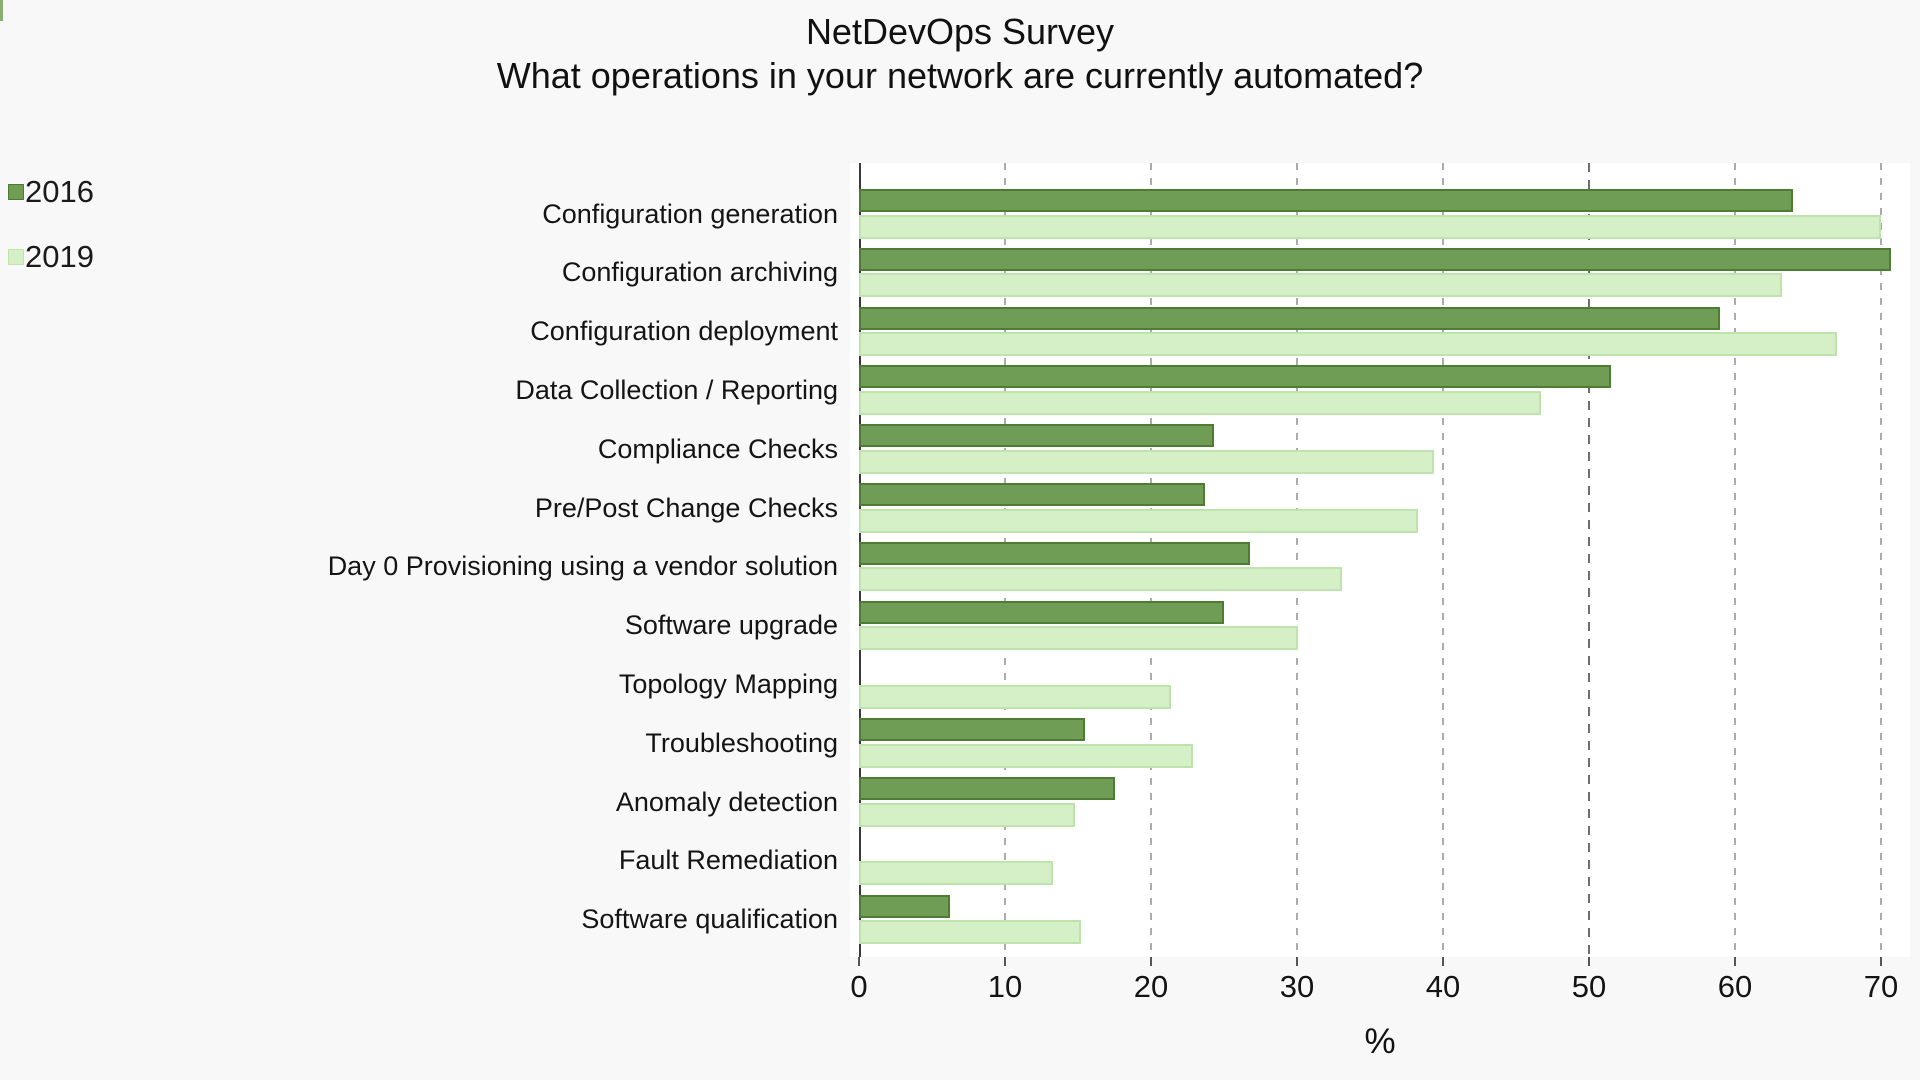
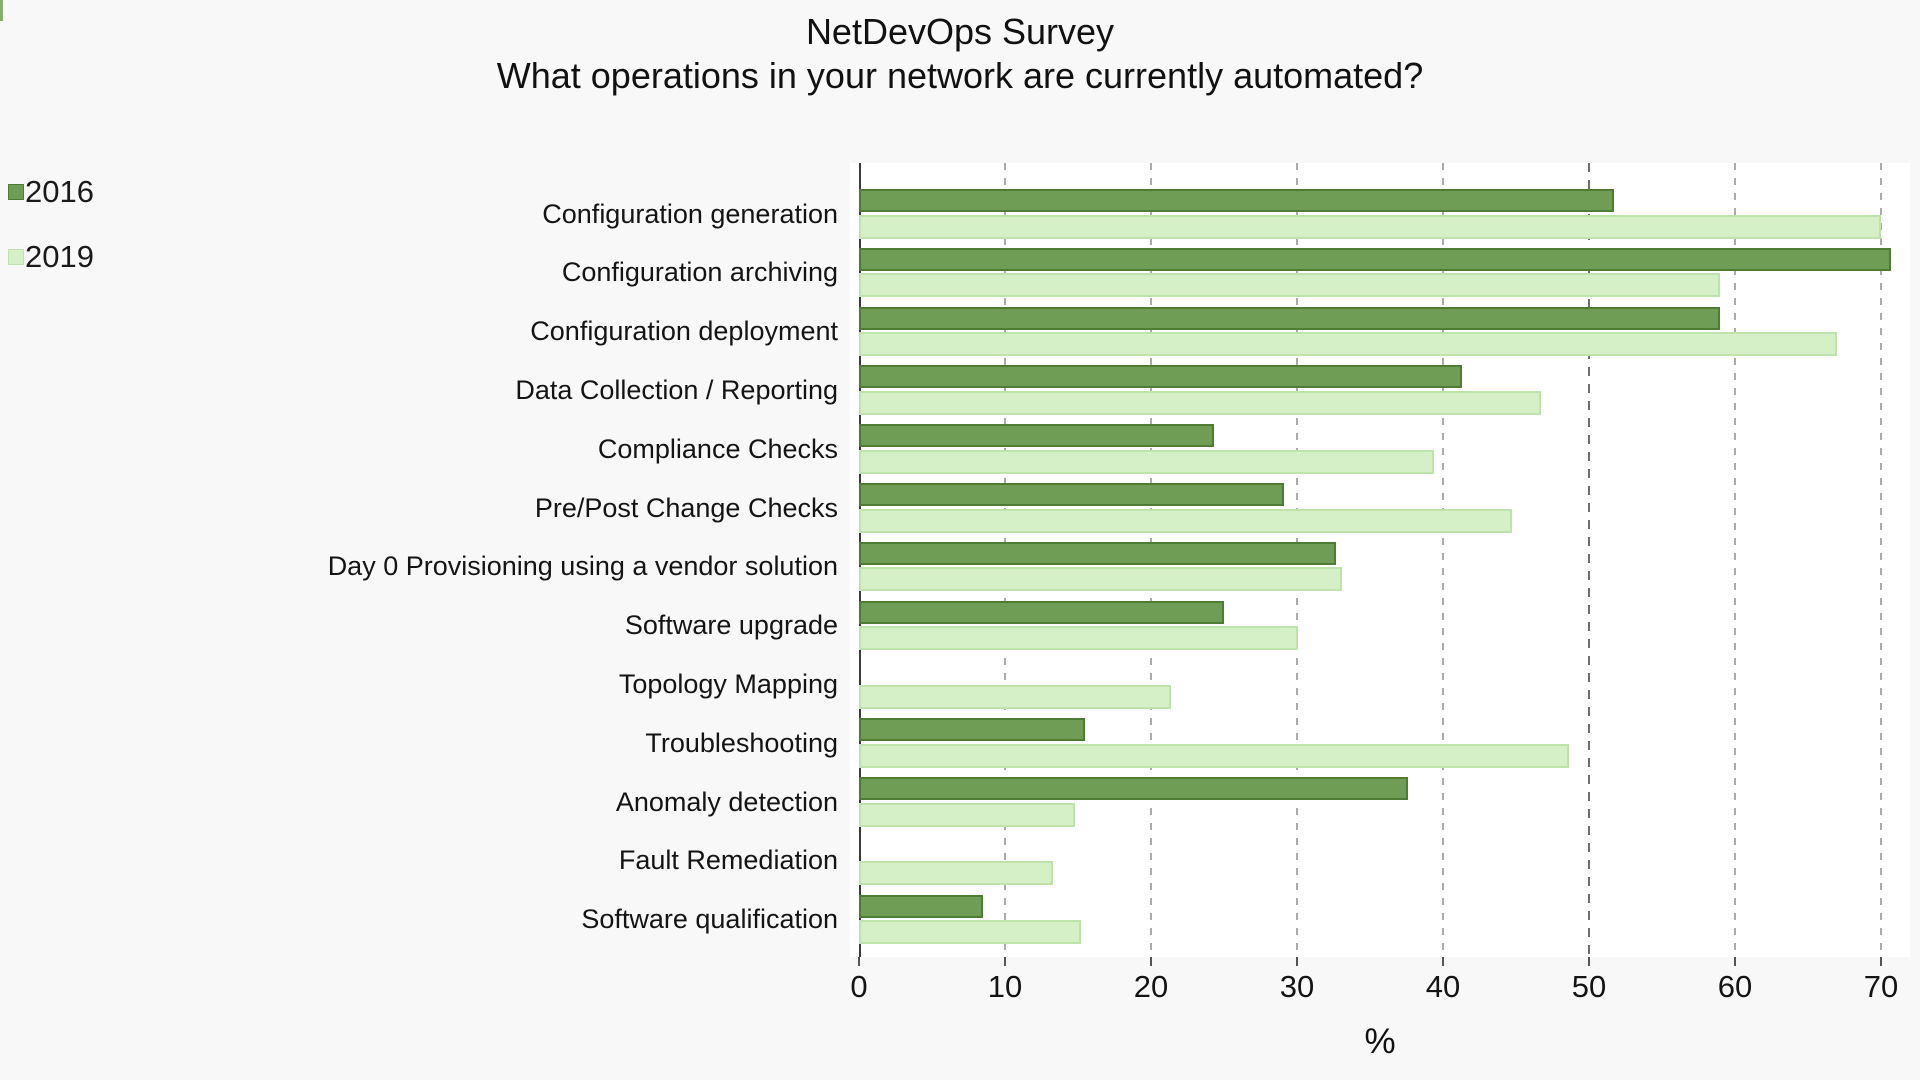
2016/Configuration generation: 64.0 -> 51.7
2019/Configuration archiving: 63.2 -> 59.0
2016/Data Collection / Reporting: 51.5 -> 41.3
2016/Pre/Post Change Checks: 23.7 -> 29.1
2019/Pre/Post Change Checks: 38.3 -> 44.7
2016/Day 0 Provisioning using a vendor solution: 26.8 -> 32.7
2019/Troubleshooting: 22.9 -> 48.6
2016/Anomaly detection: 17.5 -> 37.6
2016/Software qualification: 6.2 -> 8.5
